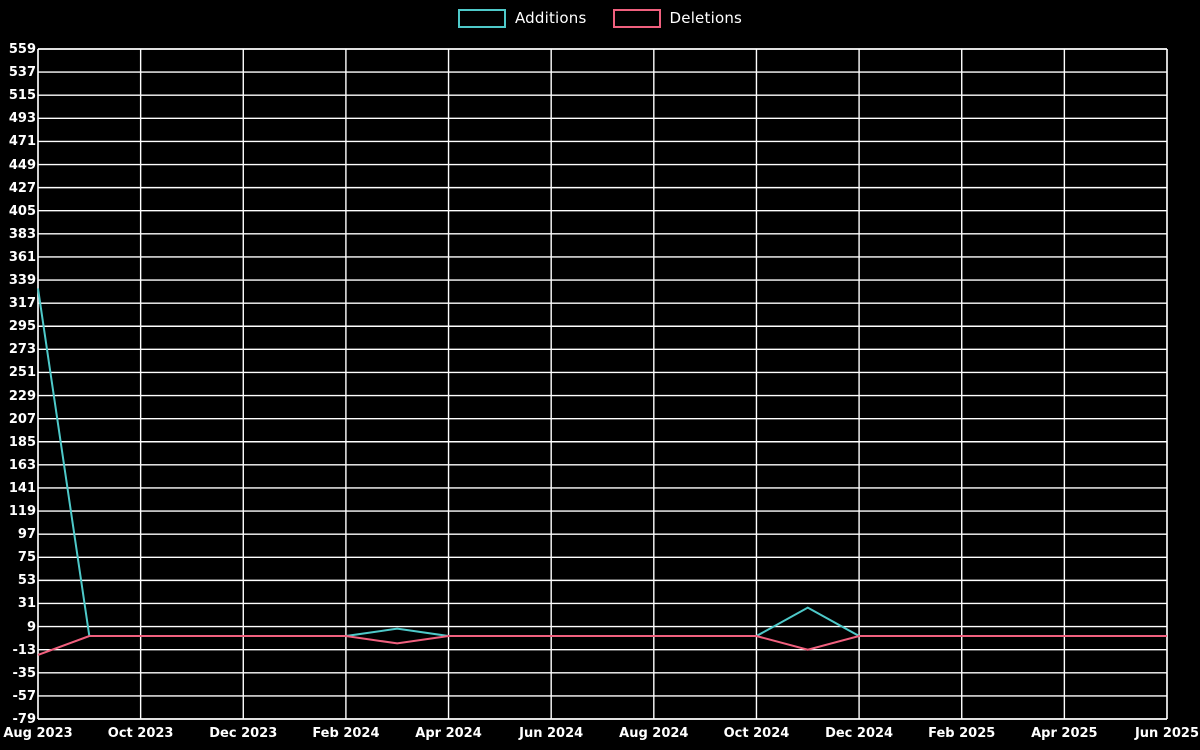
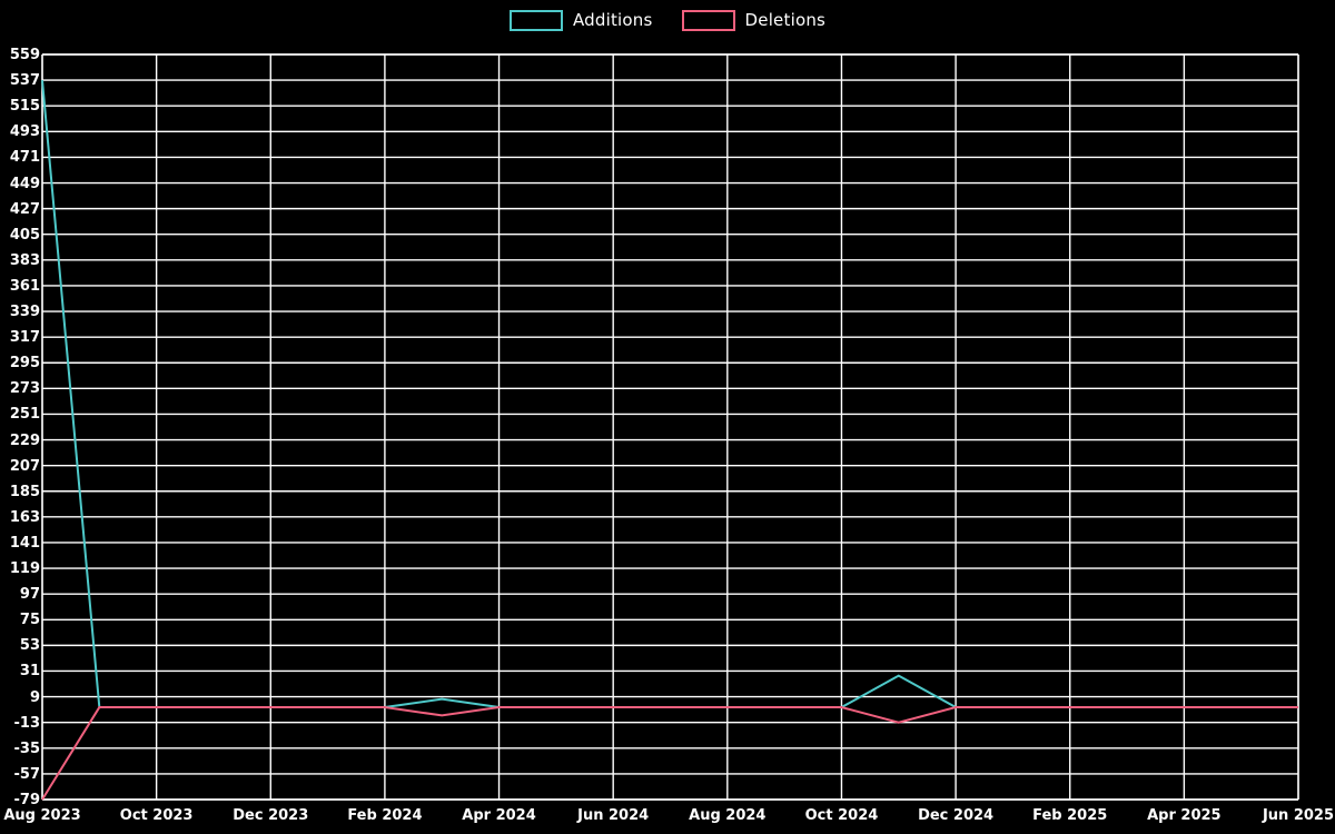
Additions/Aug 2023: 331 -> 537
Deletions/Aug 2023: -18 -> -79
